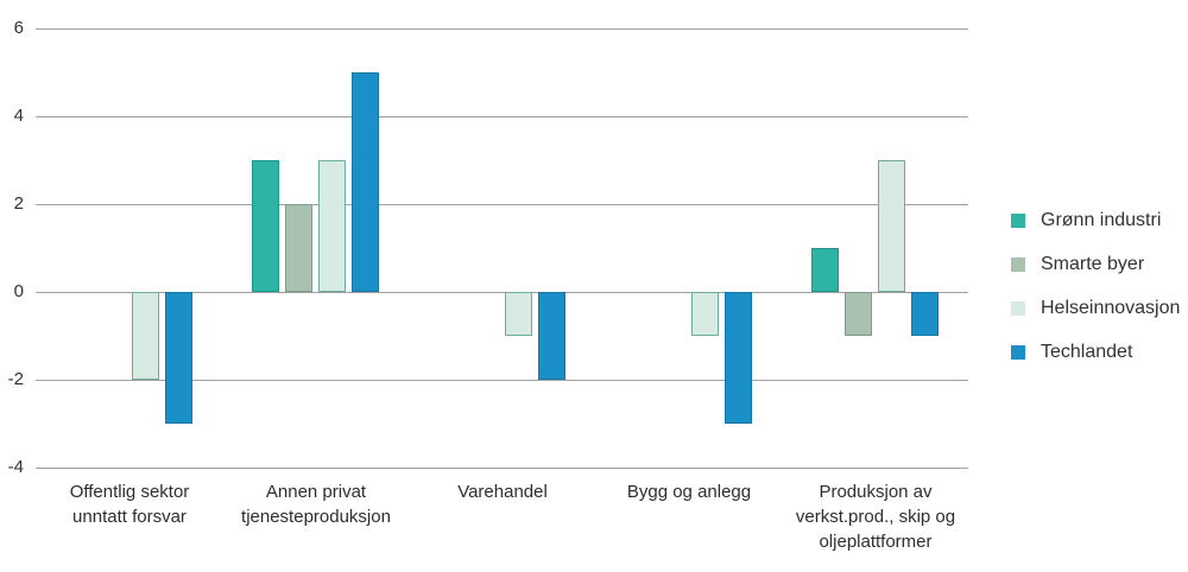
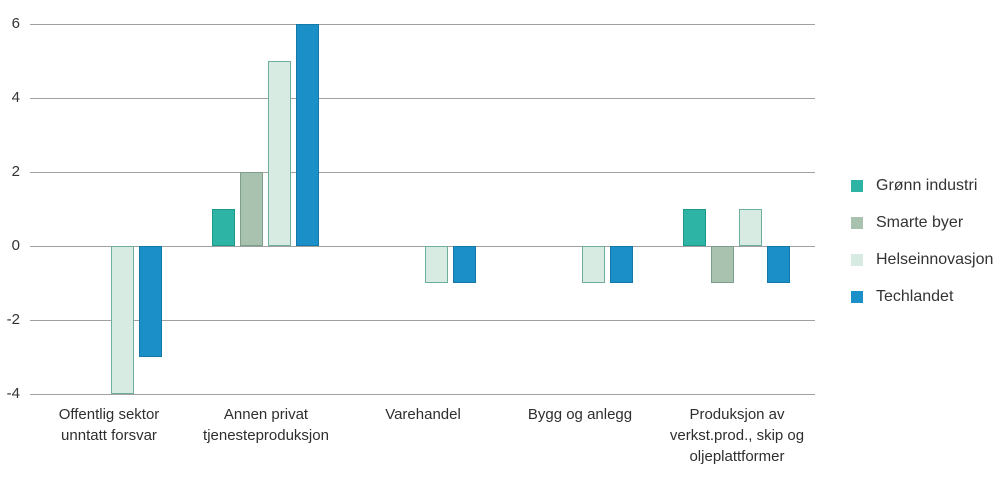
Helseinnovasjon/Offentlig sektor unntatt forsvar: -2 -> -4
Grønn industri/Annen privat tjenesteproduksjon: 3 -> 1
Helseinnovasjon/Annen privat tjenesteproduksjon: 3 -> 5
Techlandet/Annen privat tjenesteproduksjon: 5 -> 6
Techlandet/Varehandel: -2 -> -1
Techlandet/Bygg og anlegg: -3 -> -1
Helseinnovasjon/Produksjon av verkst.prod., skip og oljeplattformer: 3 -> 1
